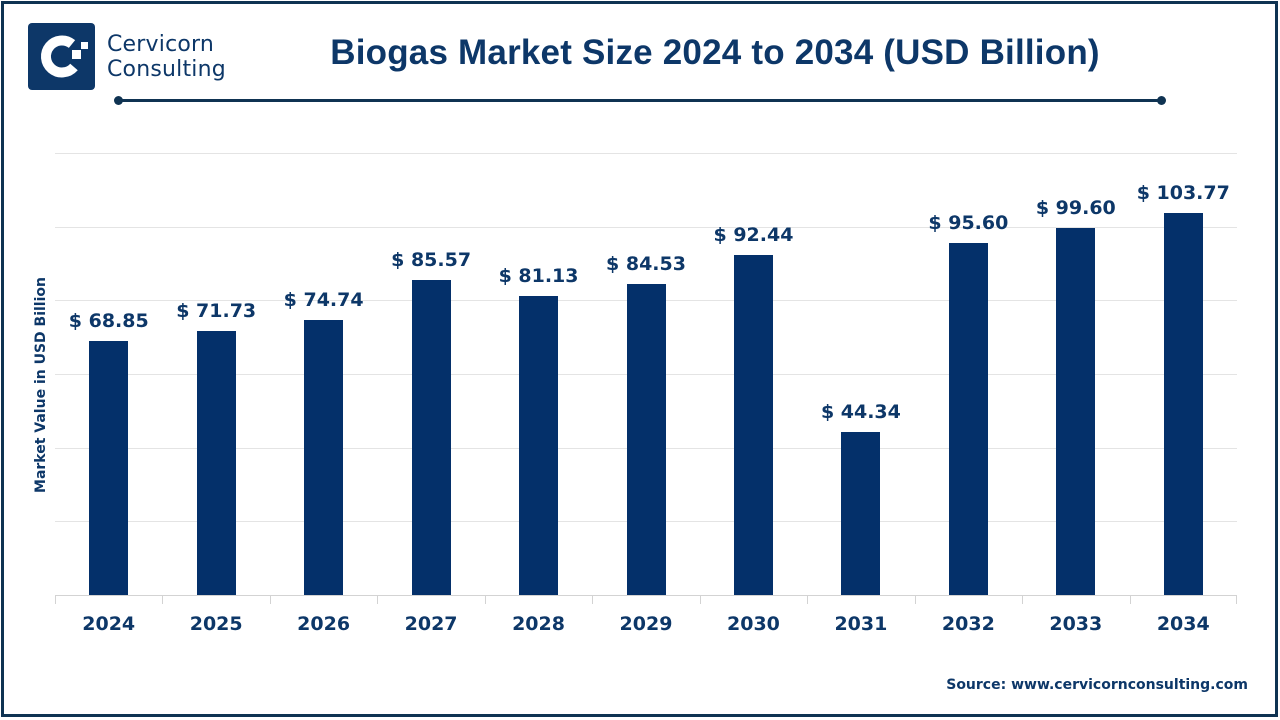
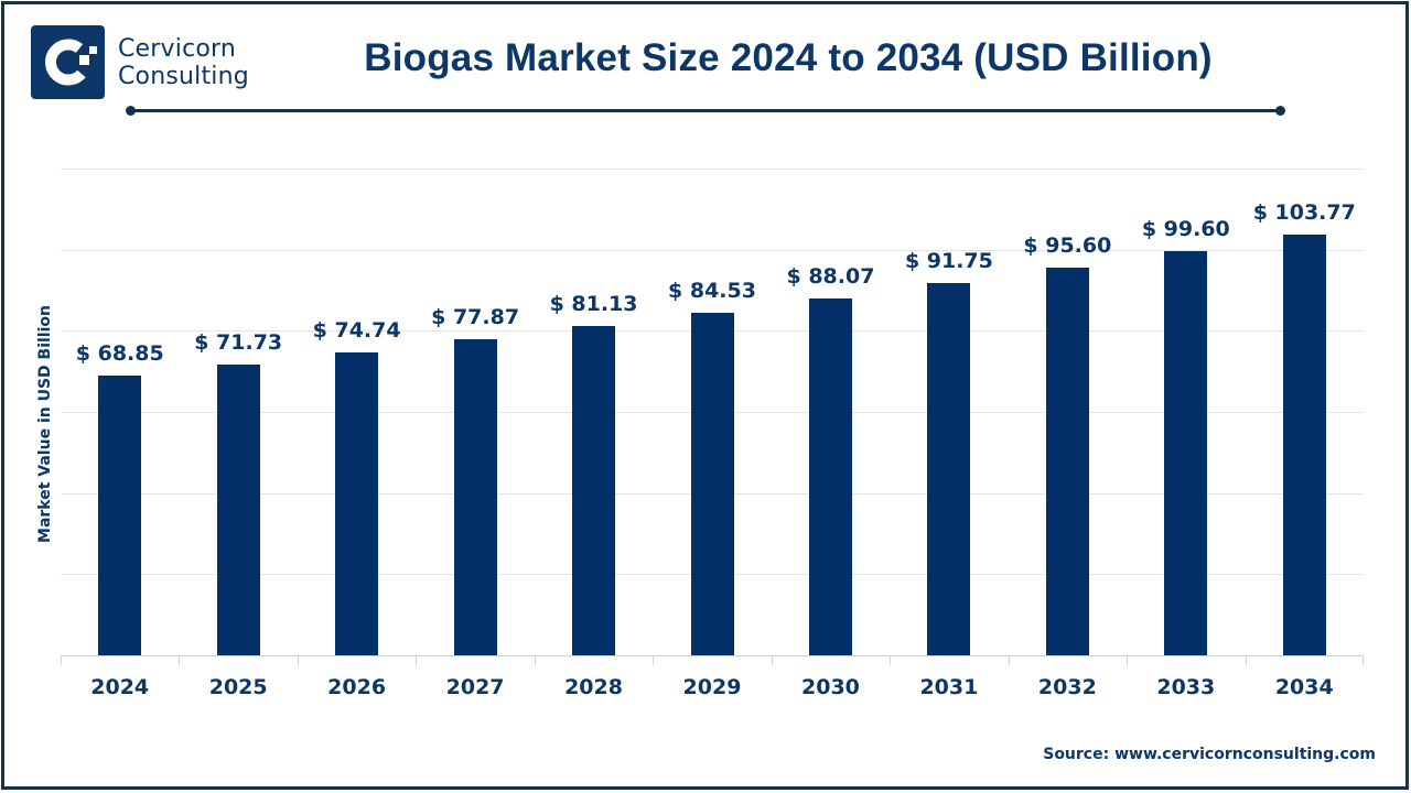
2027: 85.57 -> 77.87
2030: 92.44 -> 88.07
2031: 44.34 -> 91.75
